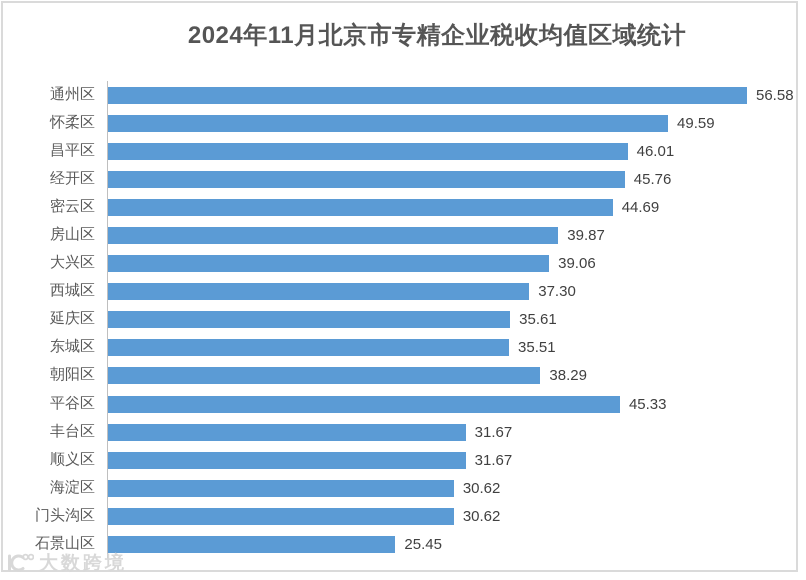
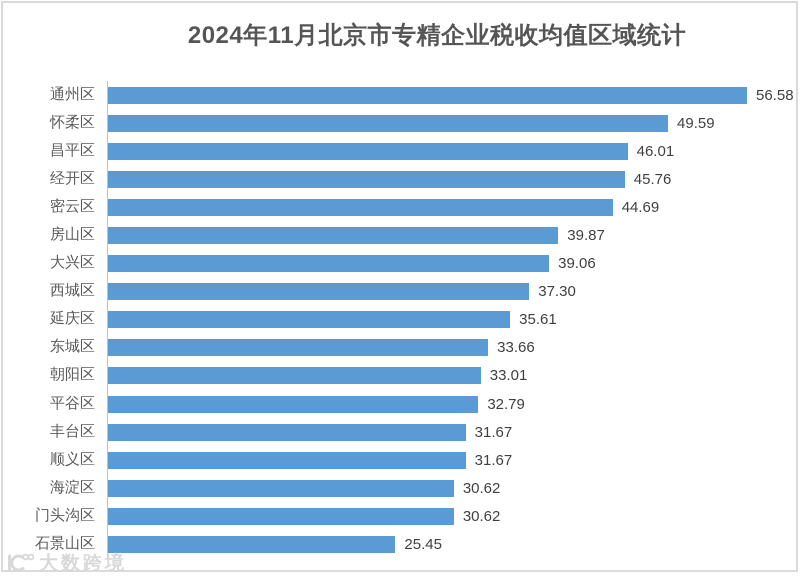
东城区: 35.51 -> 33.66
朝阳区: 38.29 -> 33.01
平谷区: 45.33 -> 32.79
